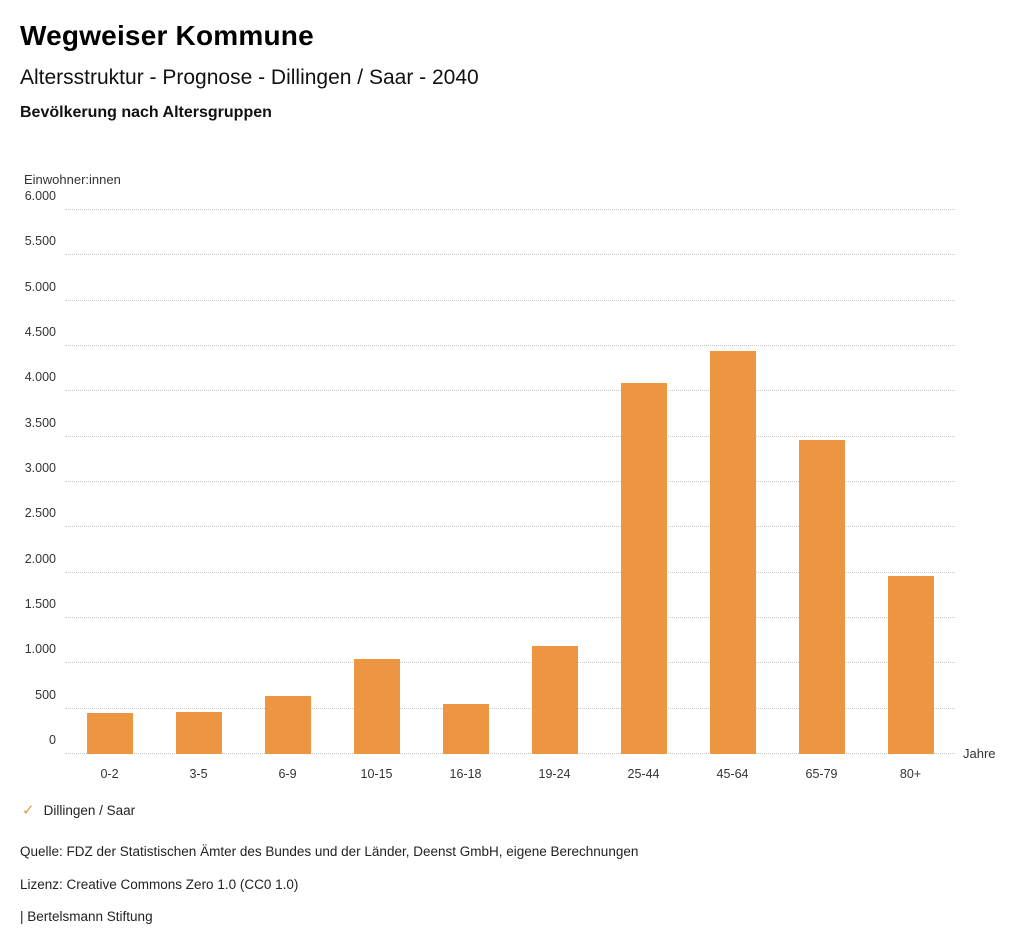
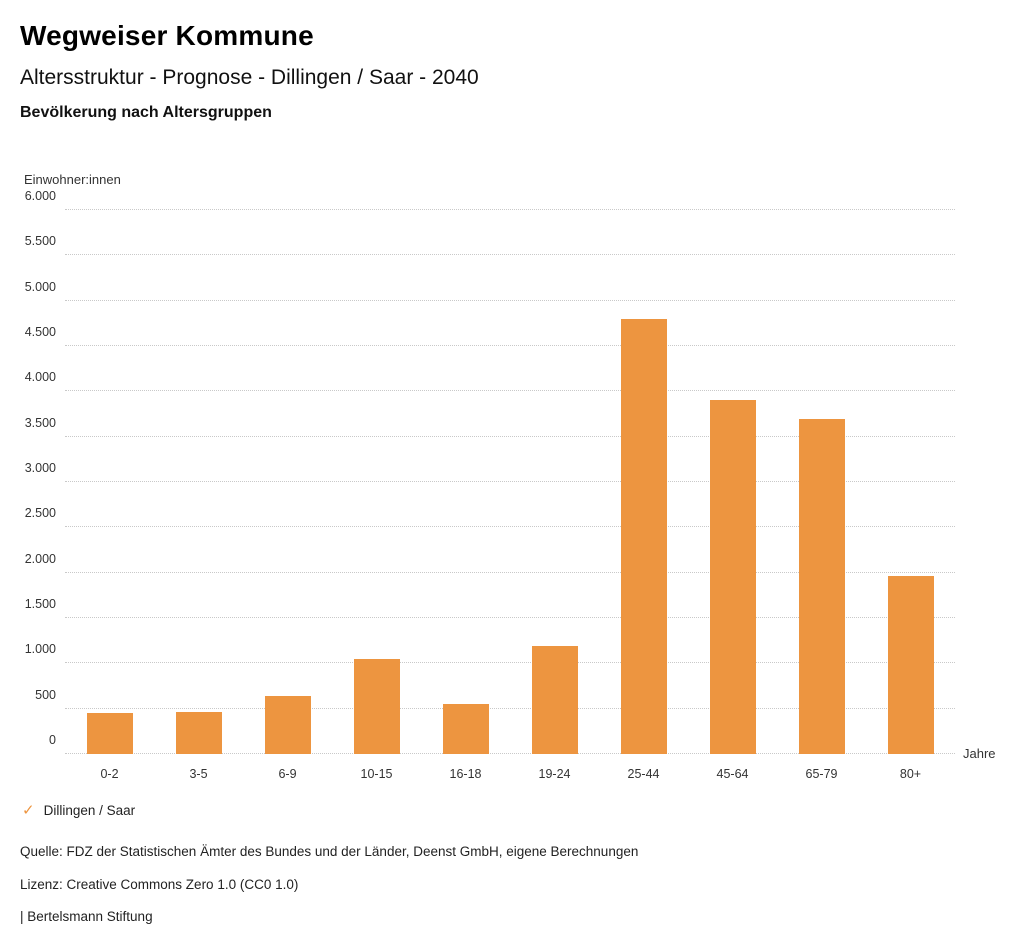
25-44: 4100 -> 4800
45-64: 4400 -> 3900
65-79: 3500 -> 3700
